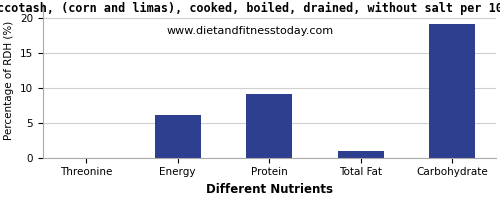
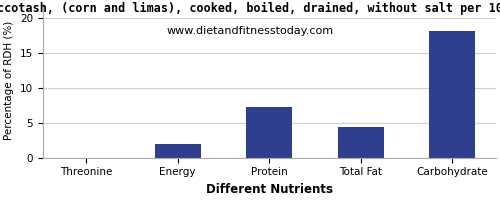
Energy: 6.1 -> 2.0
Protein: 9.1 -> 7.2
Total Fat: 1.0 -> 4.4
Carbohydrate: 19.1 -> 18.2
